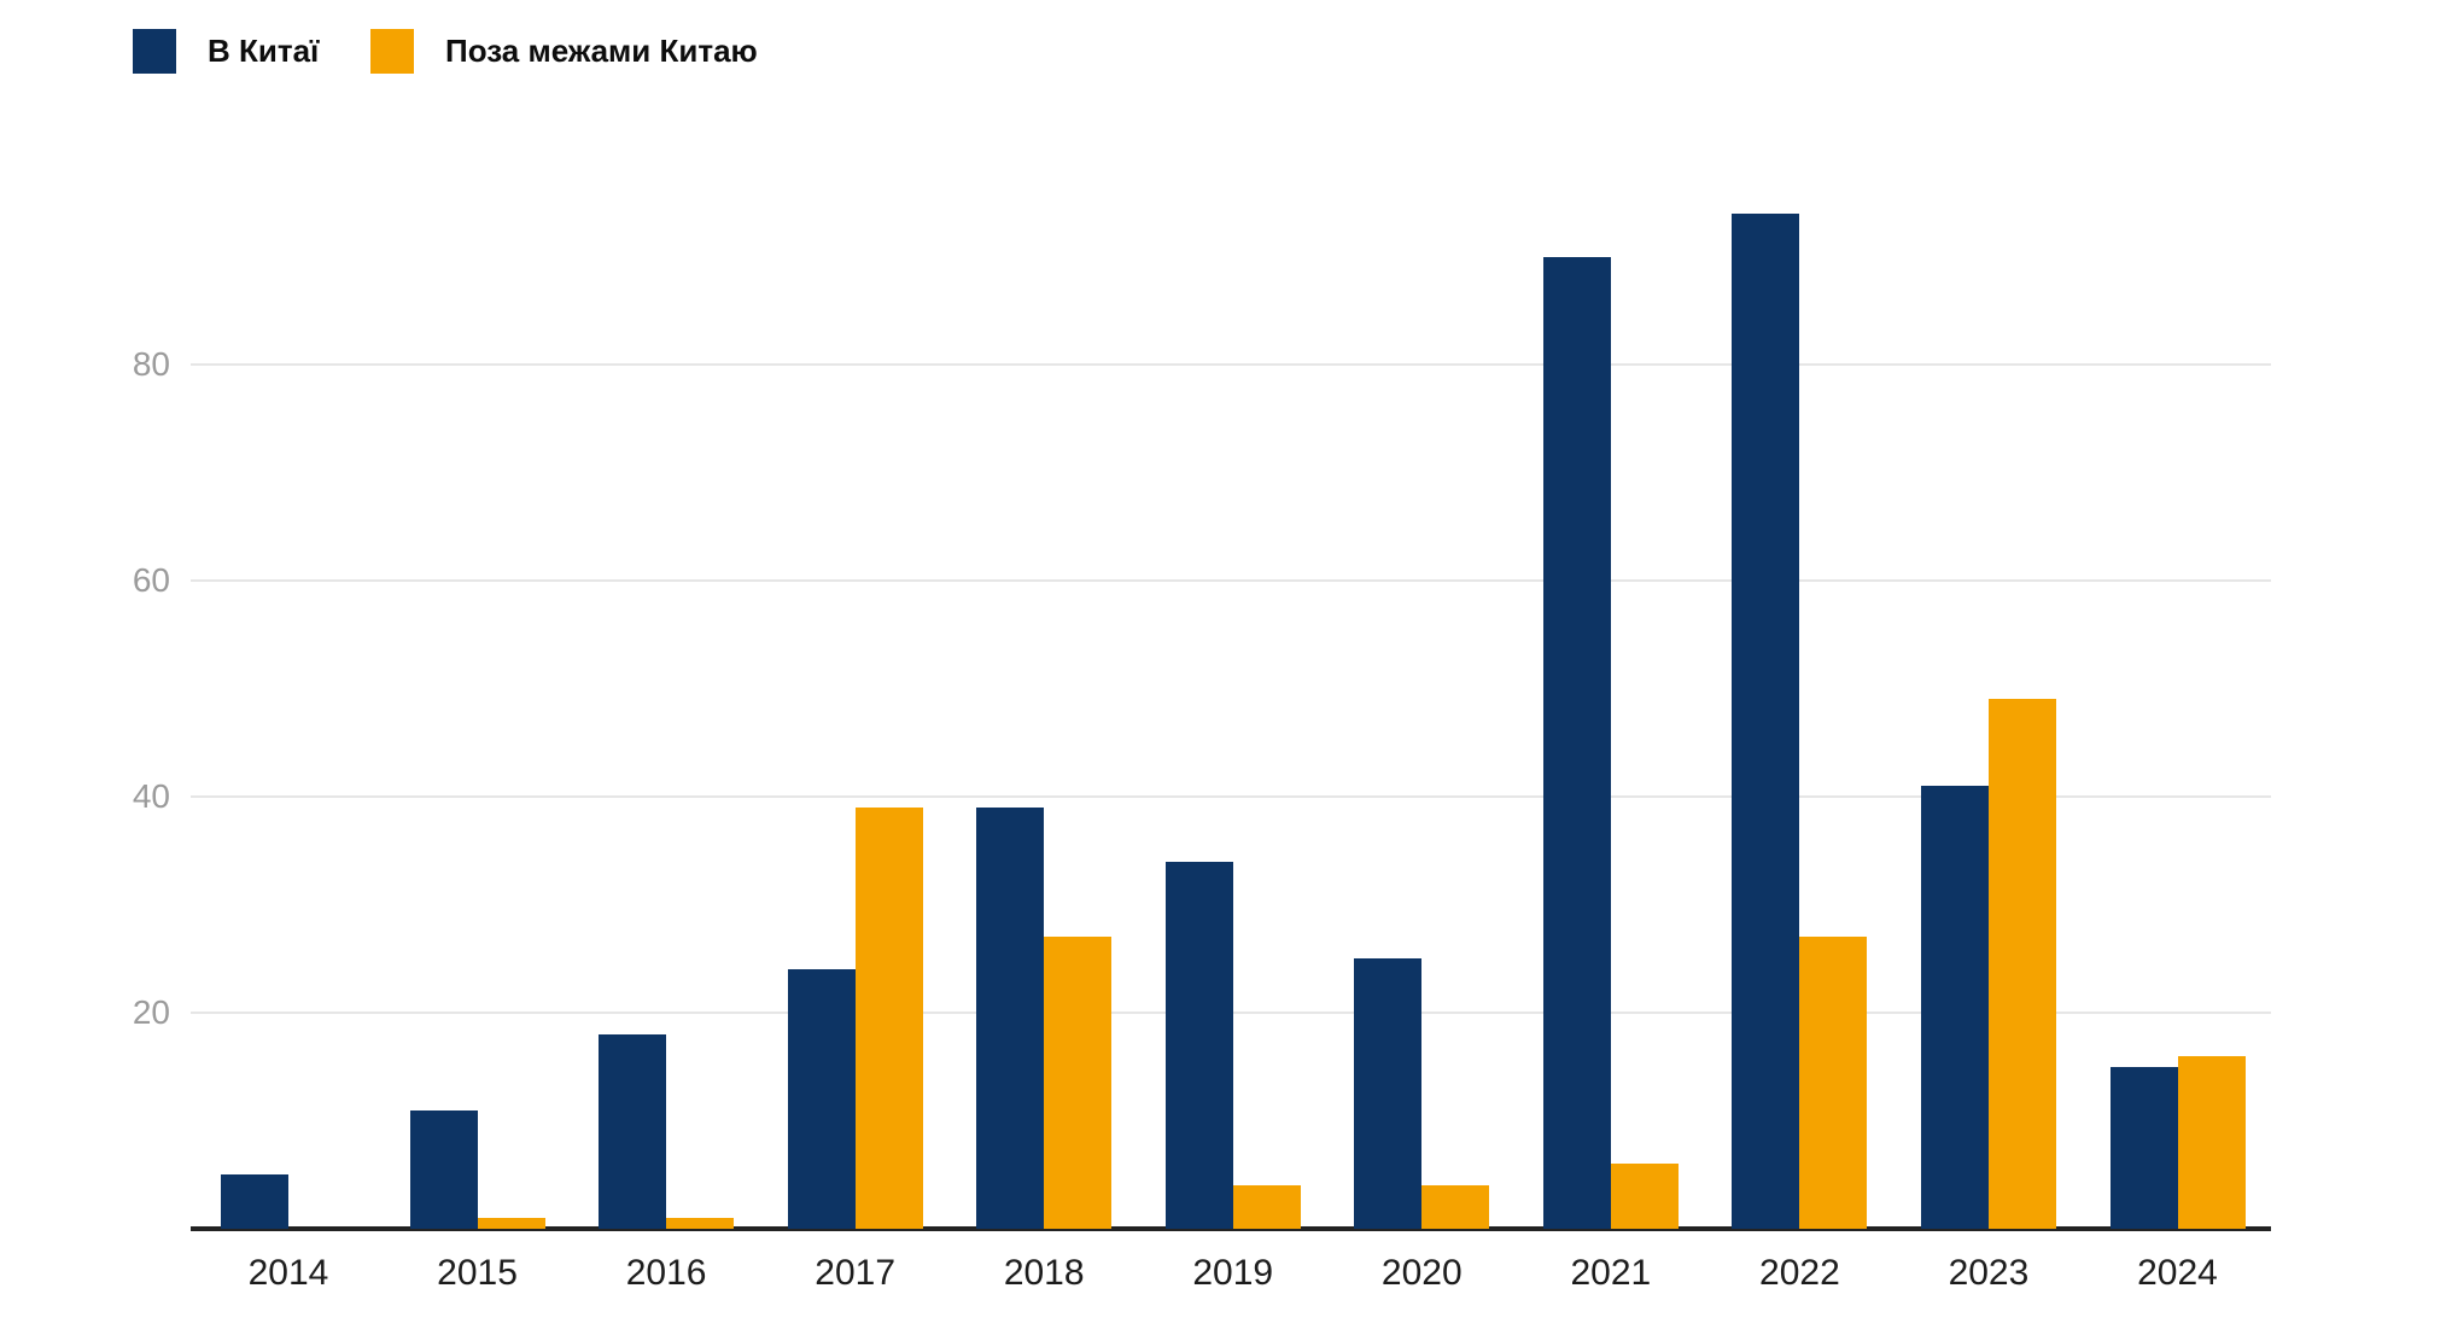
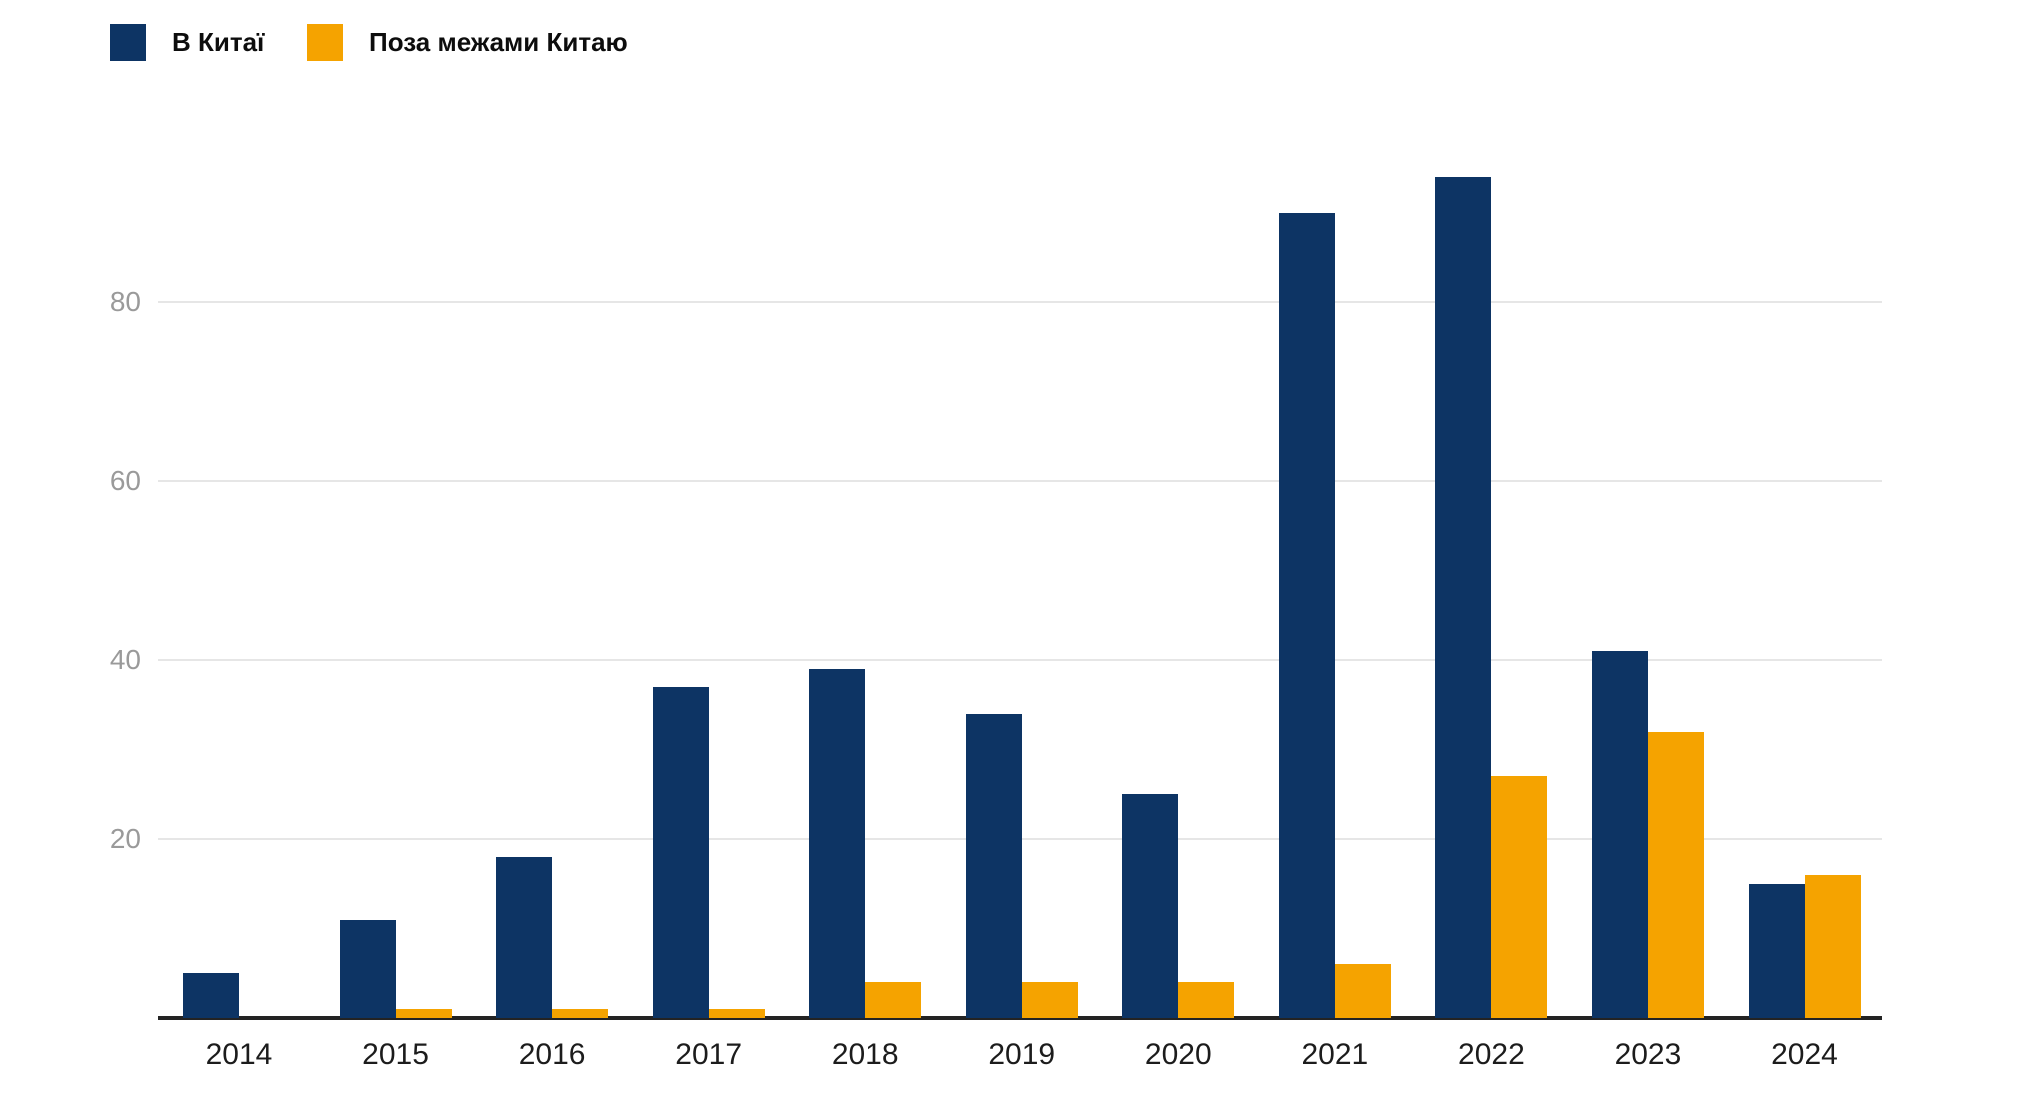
В Китаї/2017: 24 -> 37
Поза межами Китаю/2017: 39 -> 1
Поза межами Китаю/2018: 27 -> 4
Поза межами Китаю/2023: 49 -> 32
